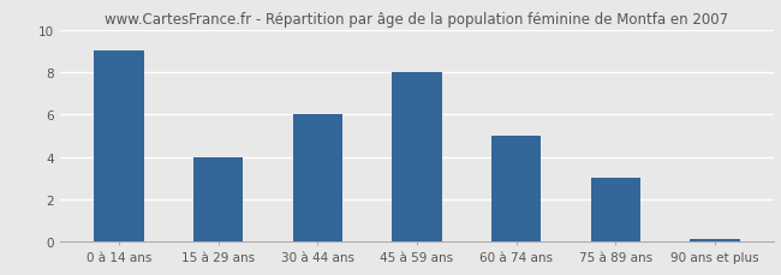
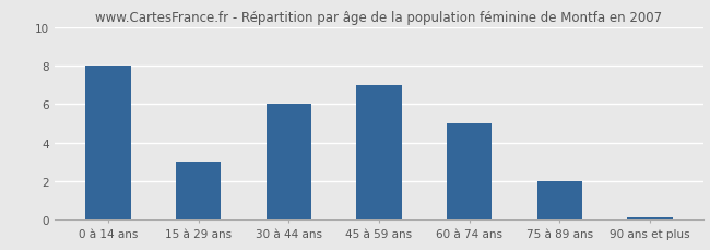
0 à 14 ans: 9.0 -> 8.0
15 à 29 ans: 4.0 -> 3.0
45 à 59 ans: 8.0 -> 7.0
75 à 89 ans: 3.0 -> 2.0
